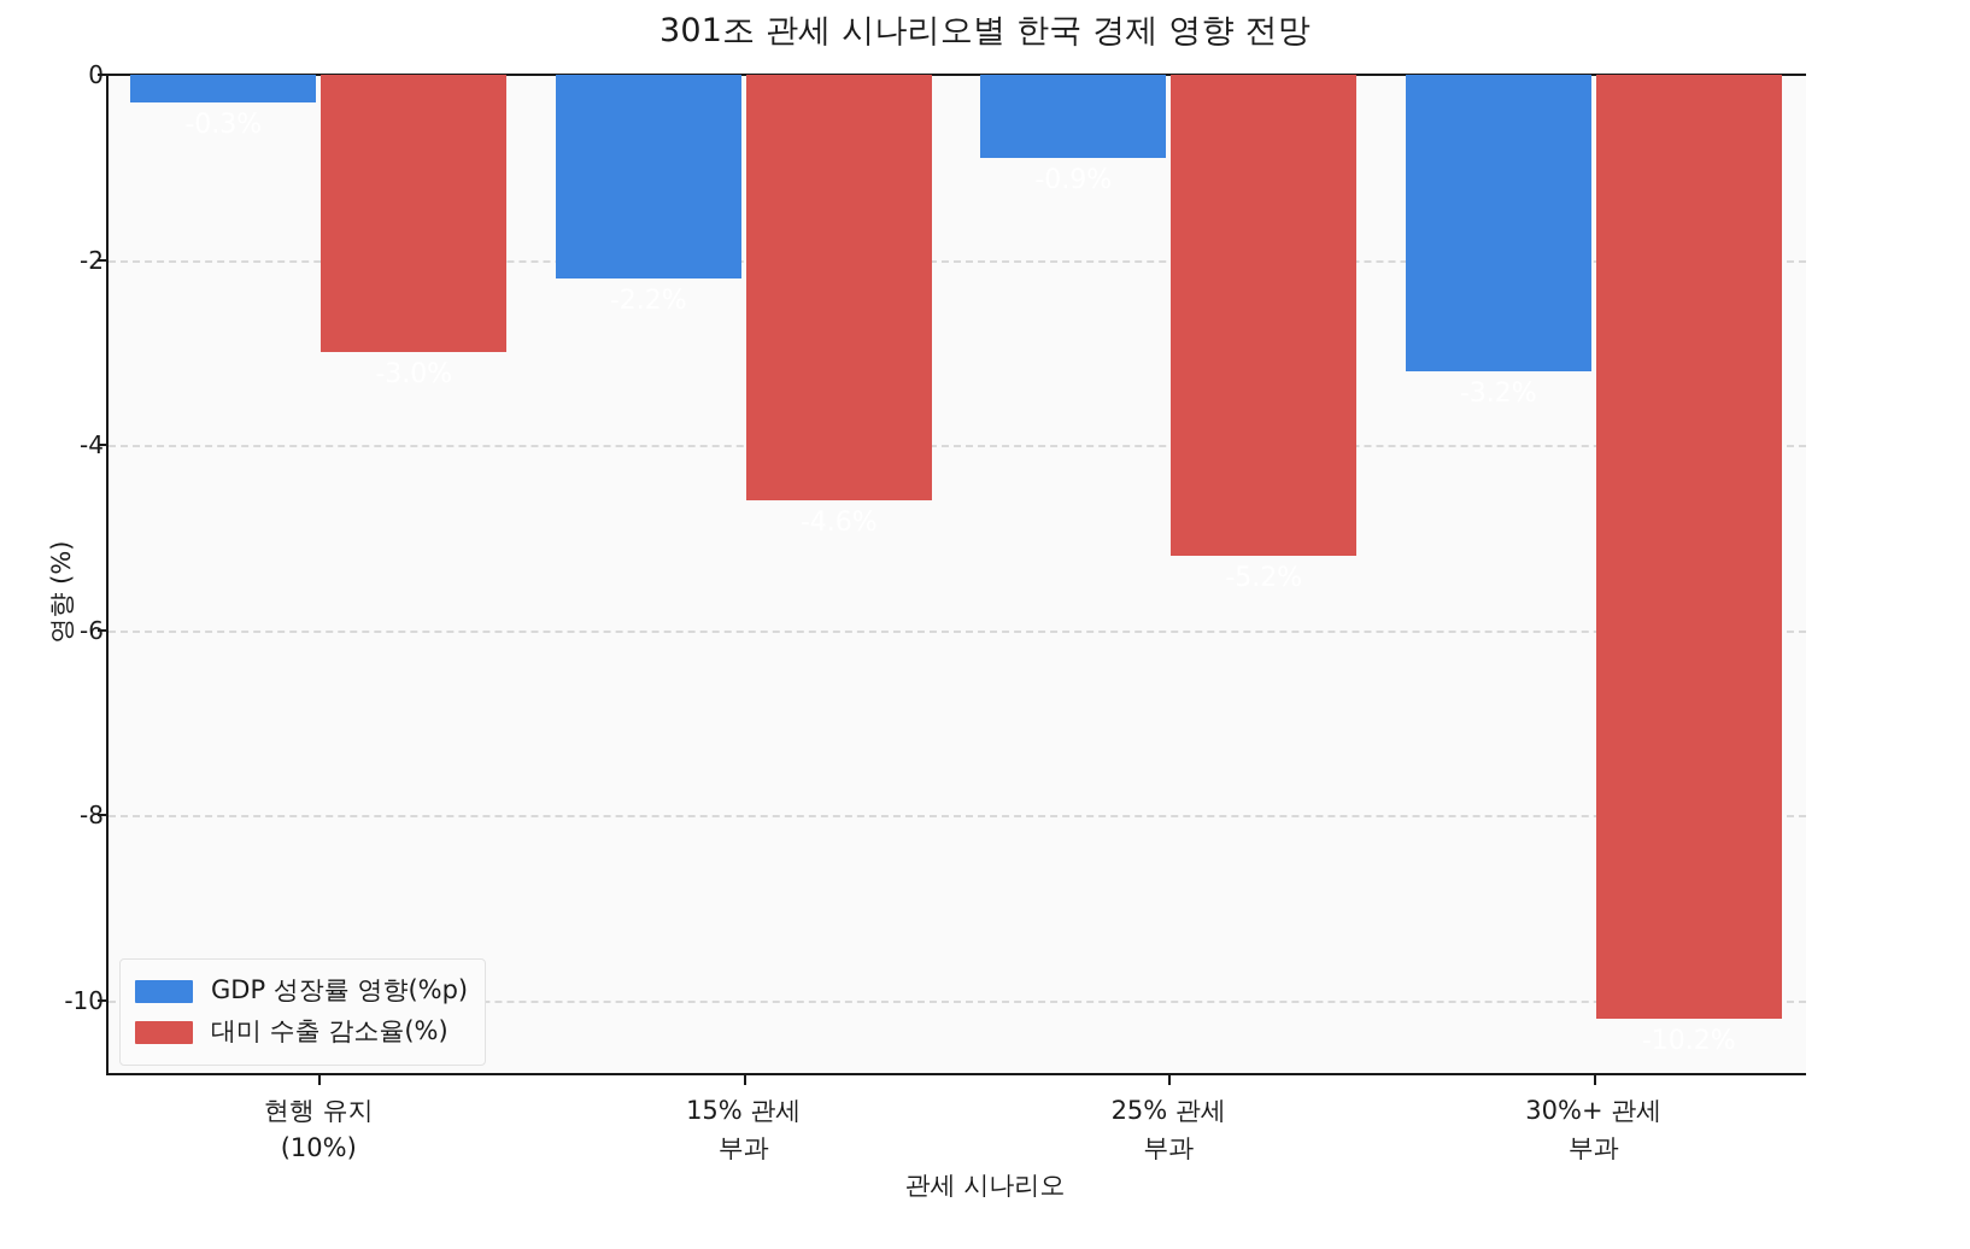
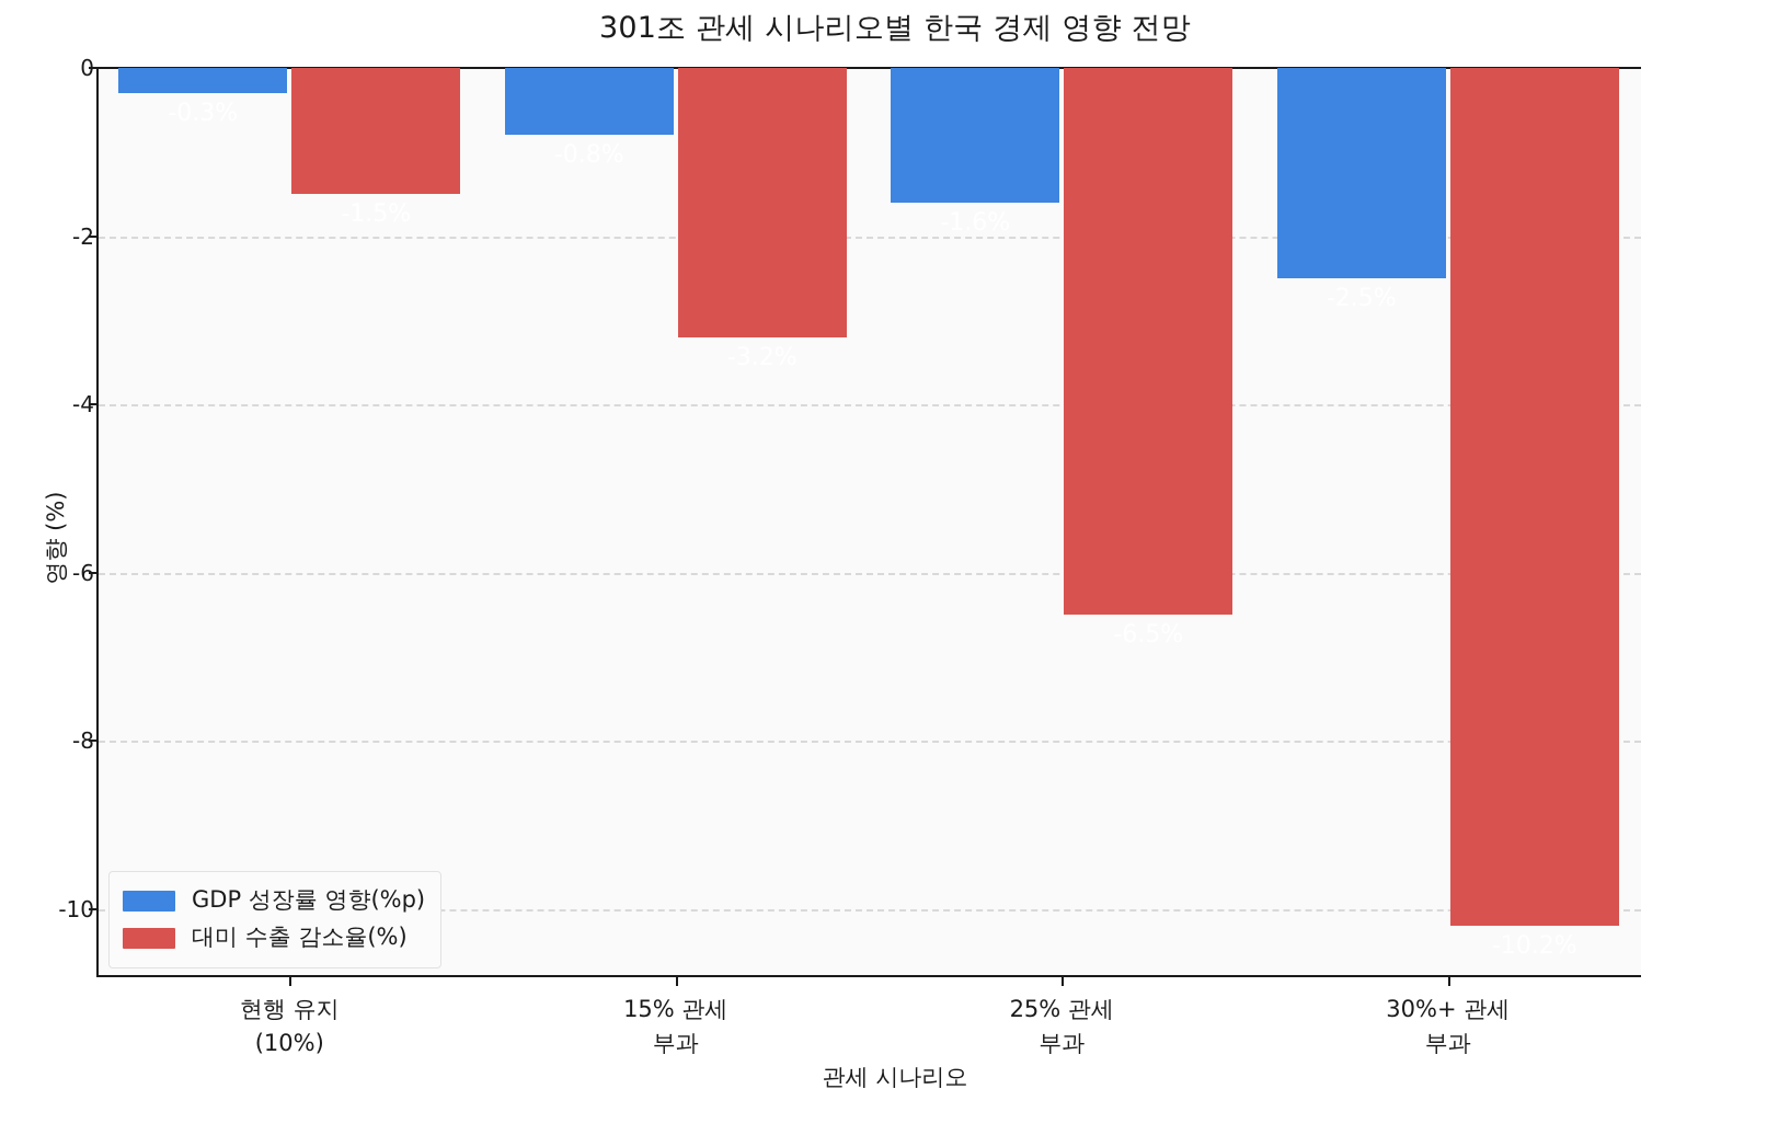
대미 수출 감소율(%)/현행 유지 (10%): -3.0% -> -1.5%
GDP 성장률 영향(%p)/15% 관세 부과: -2.2% -> -0.8%
대미 수출 감소율(%)/15% 관세 부과: -4.6% -> -3.2%
GDP 성장률 영향(%p)/25% 관세 부과: -0.9% -> -1.6%
대미 수출 감소율(%)/25% 관세 부과: -5.2% -> -6.5%
GDP 성장률 영향(%p)/30%+ 관세 부과: -3.2% -> -2.5%
